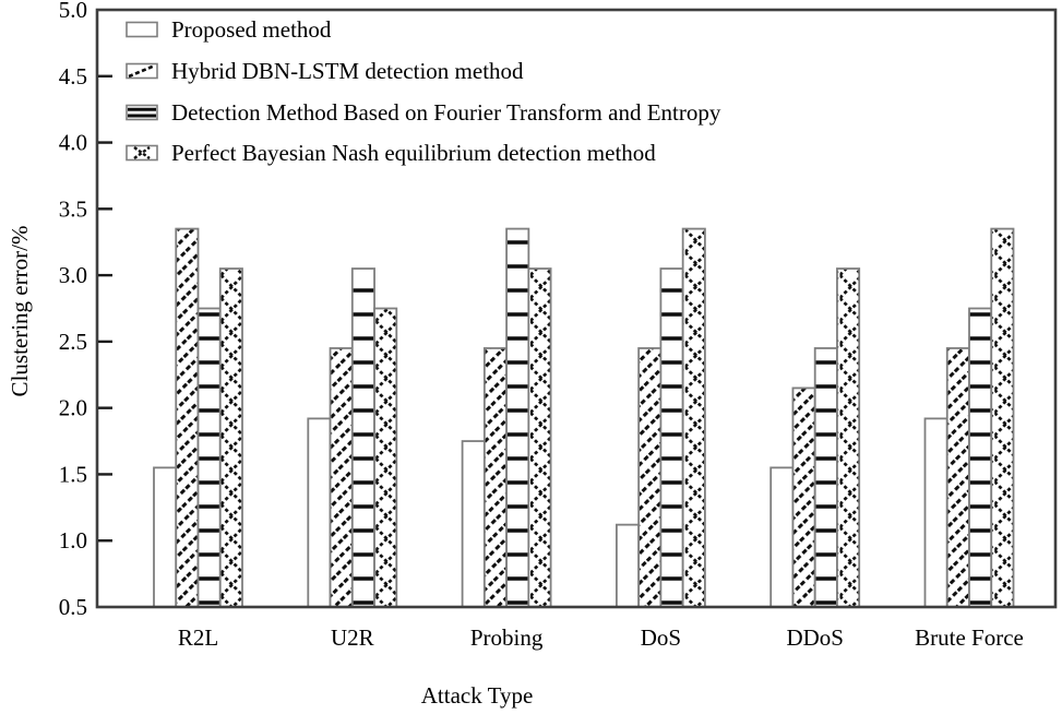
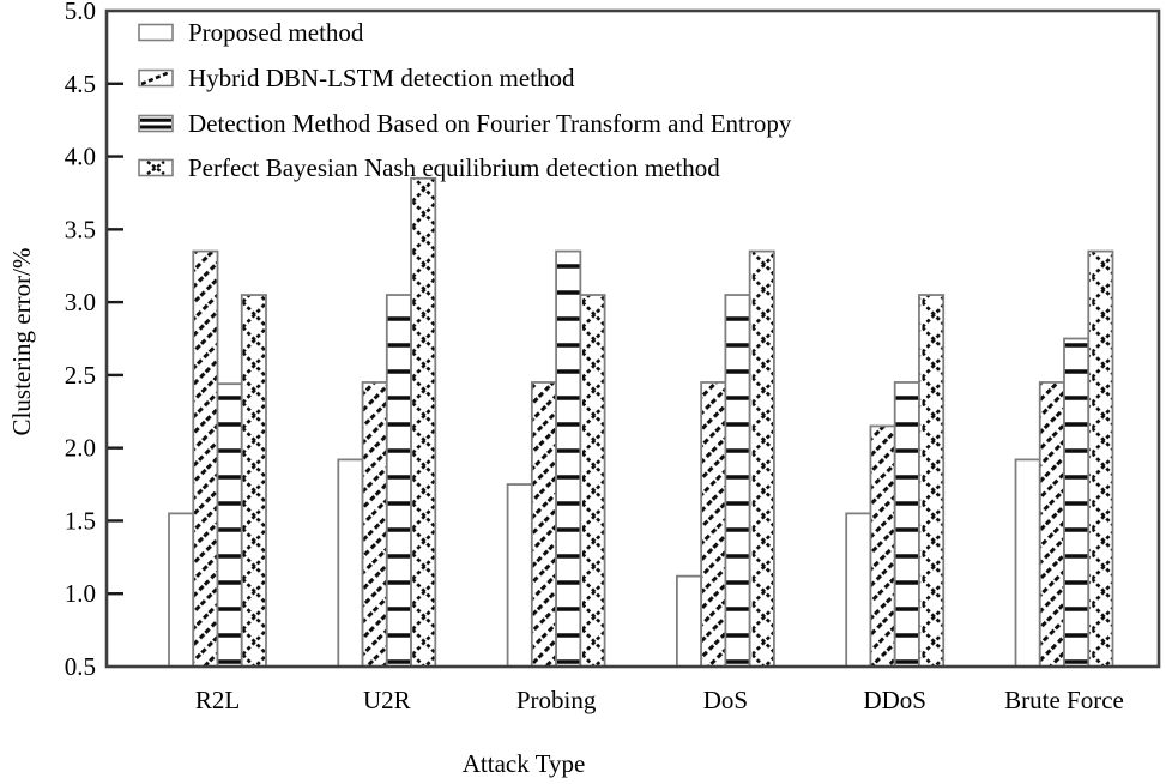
Detection Method Based on Fourier Transform and Entropy/R2L: 2.75 -> 2.44
Perfect Bayesian Nash equilibrium detection method/U2R: 2.75 -> 3.85
